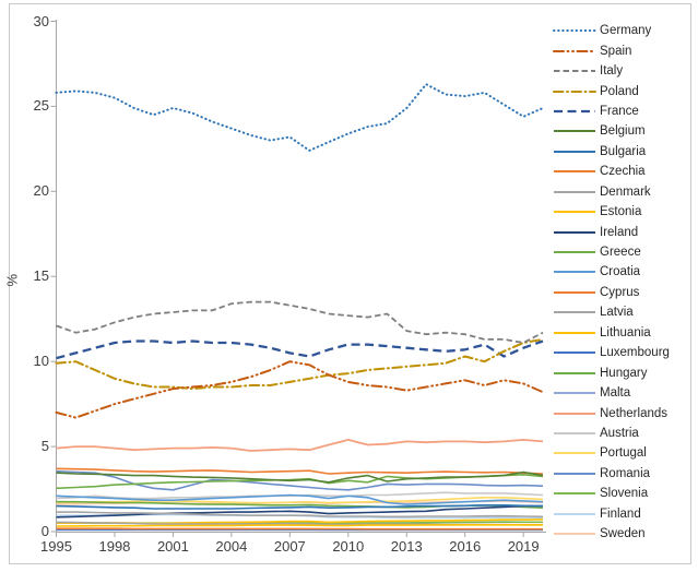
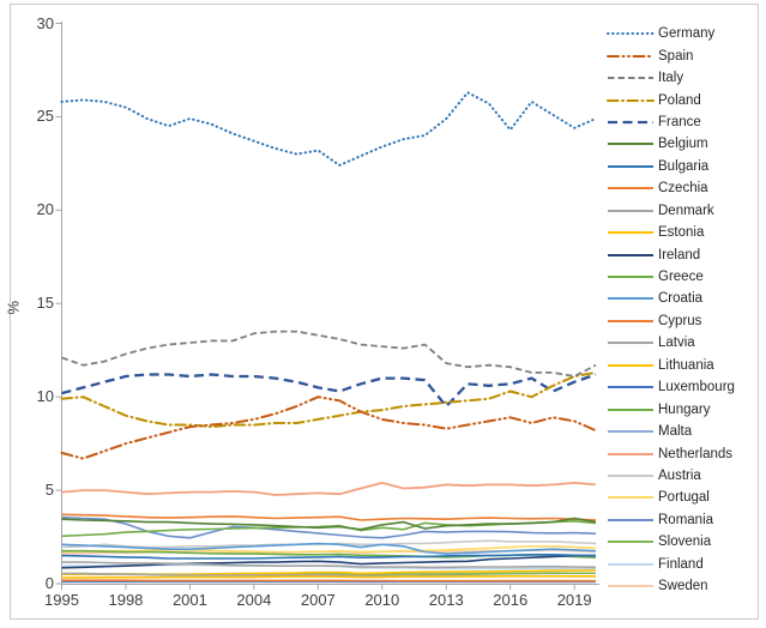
France/2013: 10.8 -> 9.5
Germany/2016: 25.6 -> 24.3
